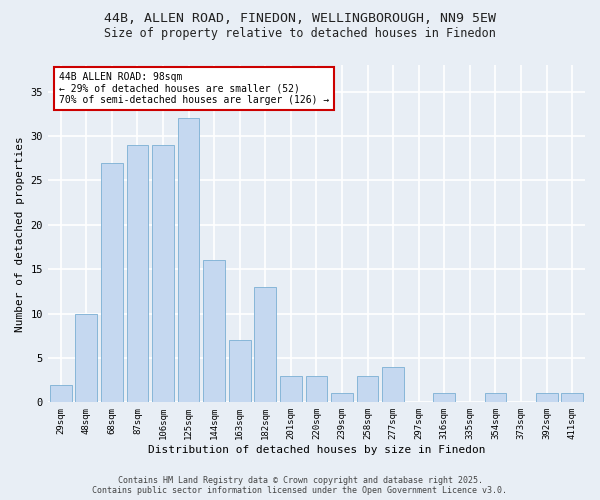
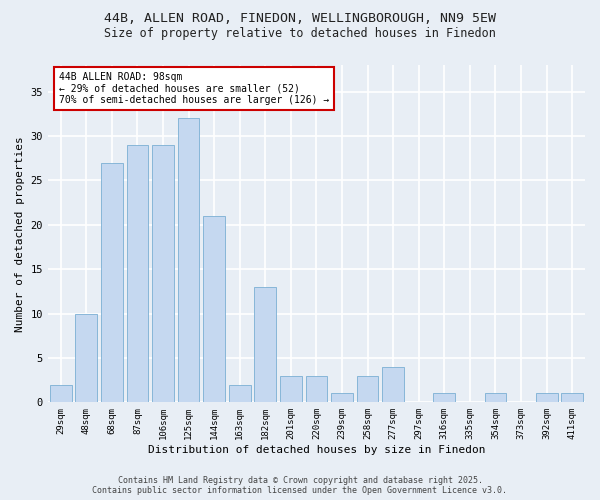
144sqm: 16 -> 21
163sqm: 7 -> 2
